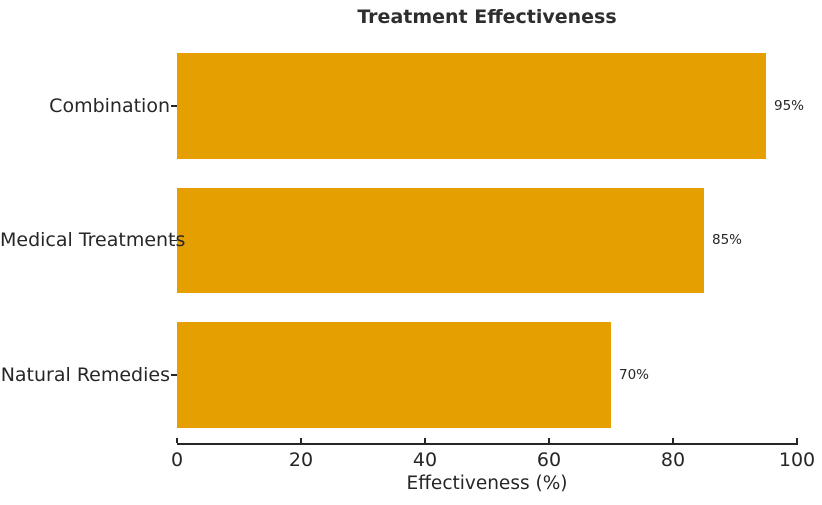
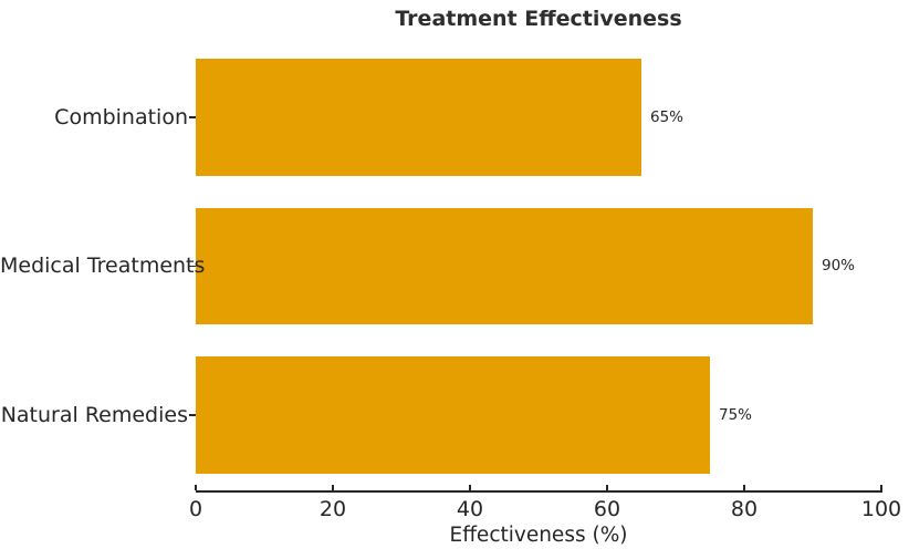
Combination: 95% -> 65%
Medical Treatments: 85% -> 90%
Natural Remedies: 70% -> 75%
